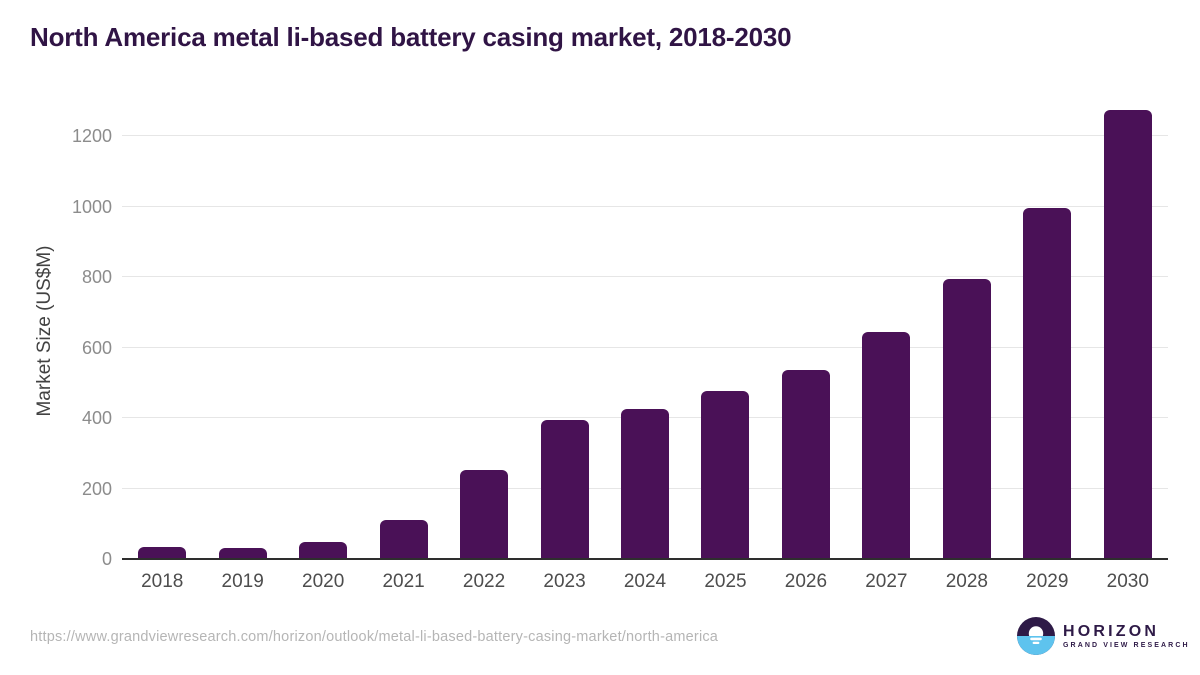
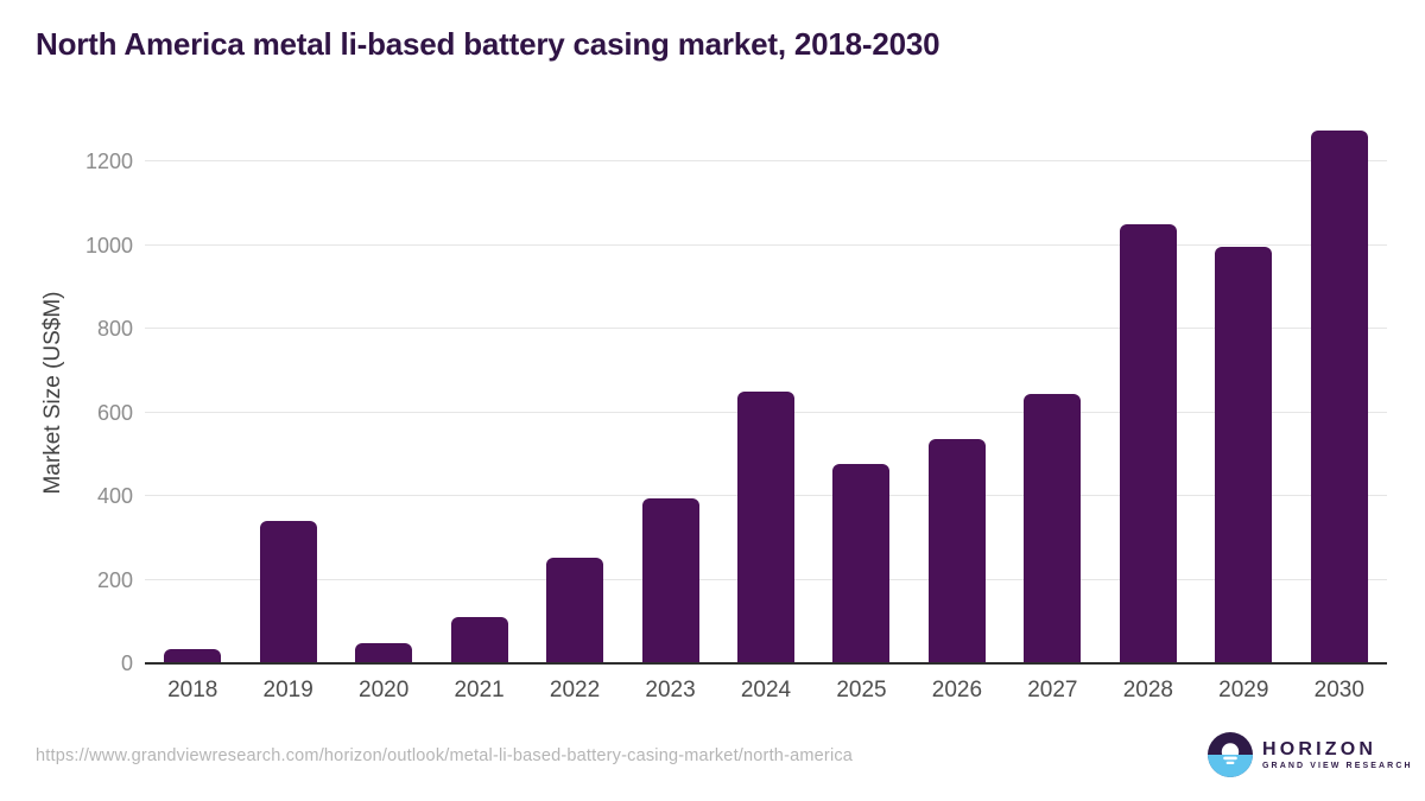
2019: 30 -> 340
2024: 420 -> 650
2028: 800 -> 1050
